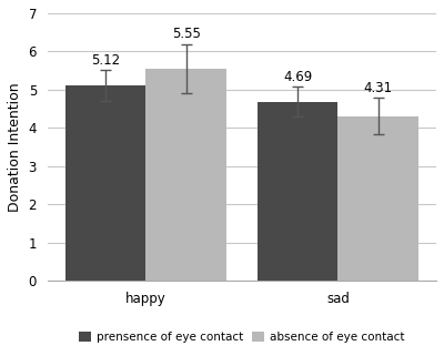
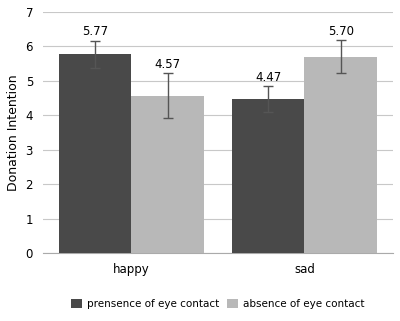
prensence of eye contact/happy: 5.12 -> 5.77
absence of eye contact/happy: 5.55 -> 4.57
prensence of eye contact/sad: 4.69 -> 4.47
absence of eye contact/sad: 4.31 -> 5.70
